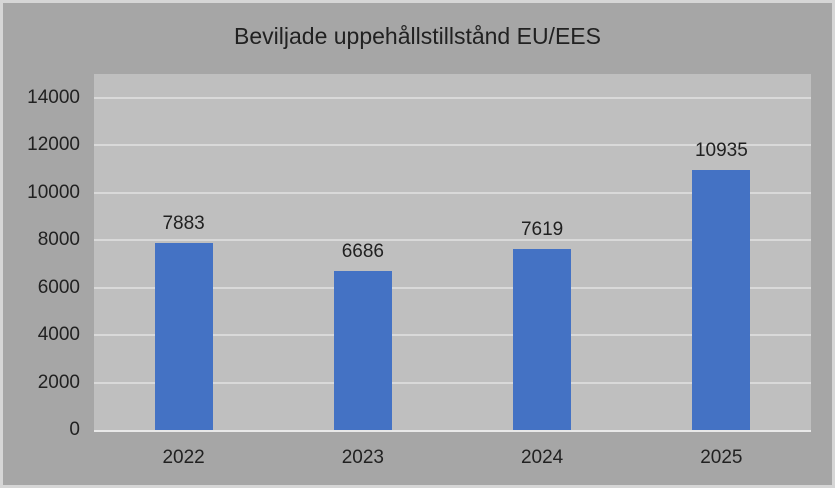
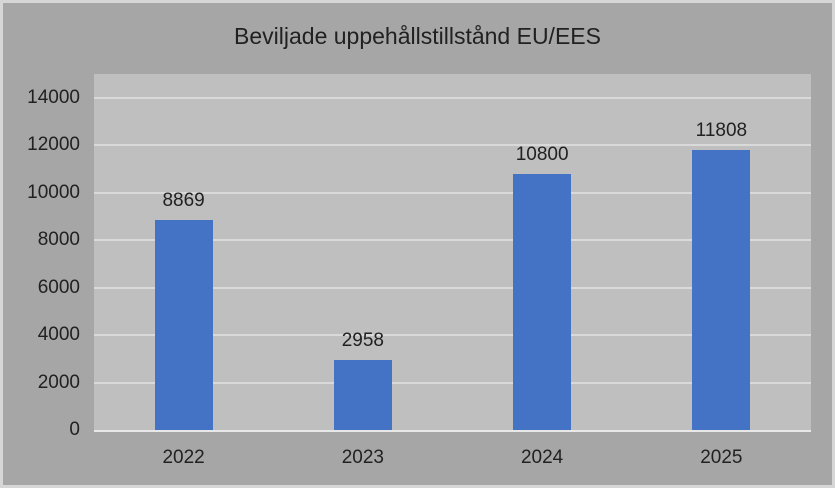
2022: 7883 -> 8869
2023: 6686 -> 2958
2024: 7619 -> 10800
2025: 10935 -> 11808
